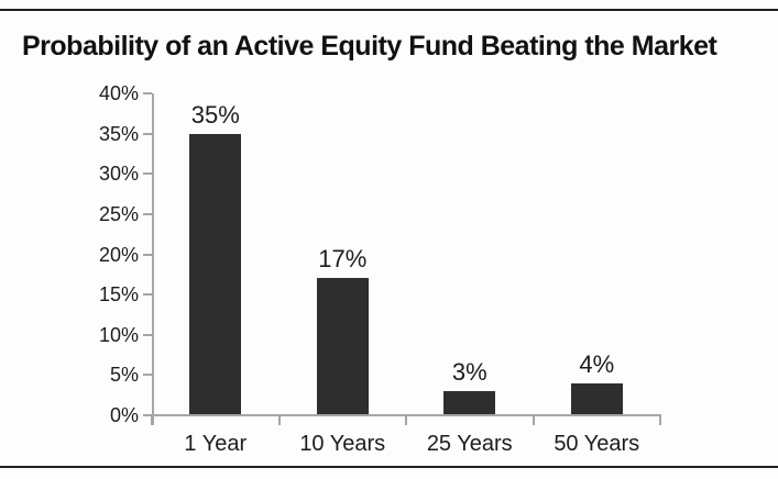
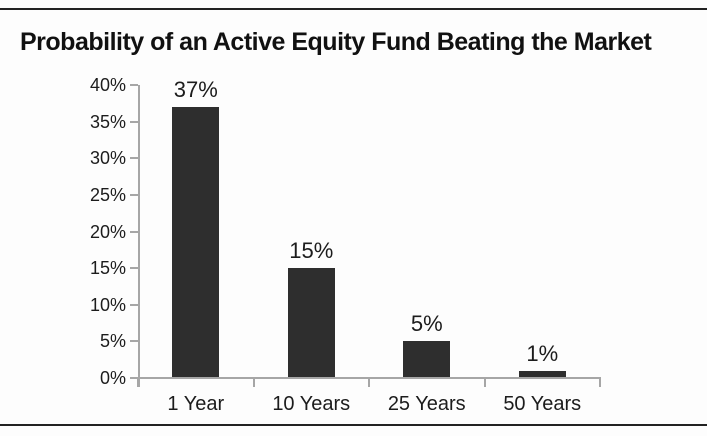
1 Year: 35% -> 37%
10 Years: 17% -> 15%
25 Years: 3% -> 5%
50 Years: 4% -> 1%
